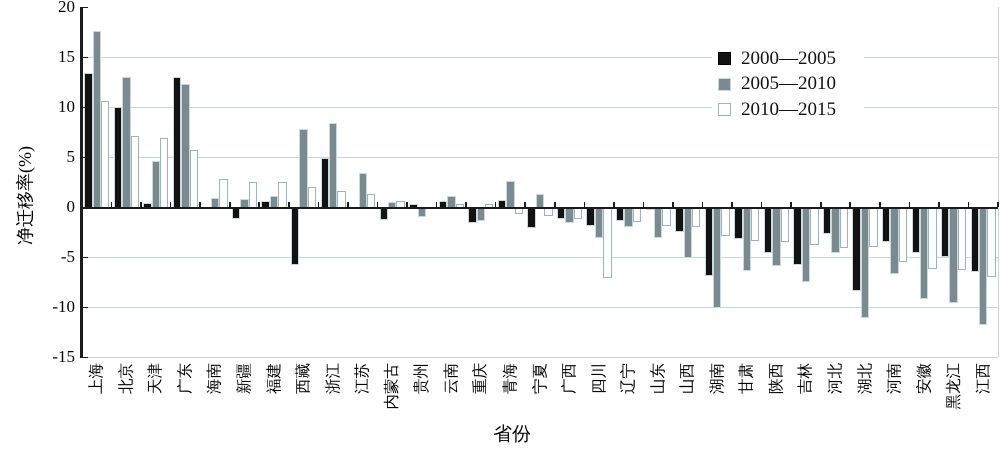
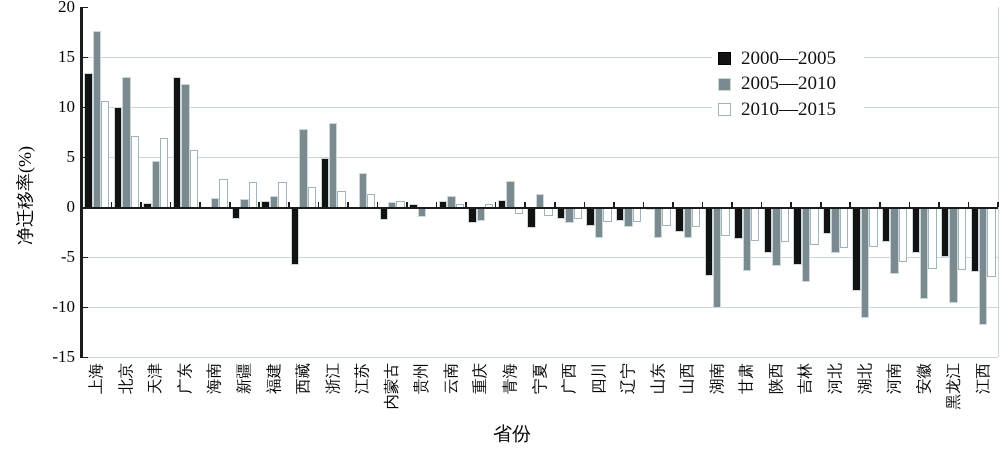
2010—2015/四川: -7 -> -1
2005—2010/山西: -5 -> -3
